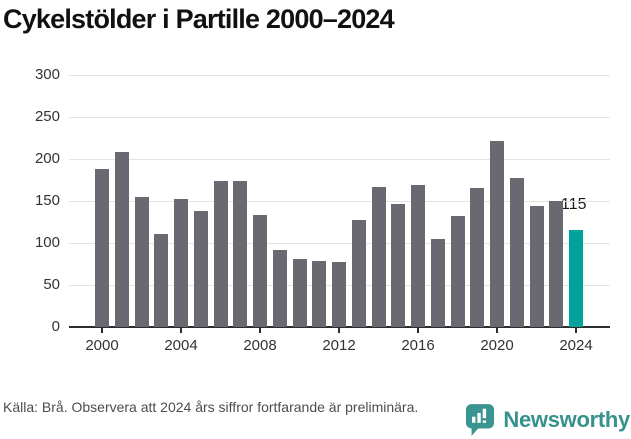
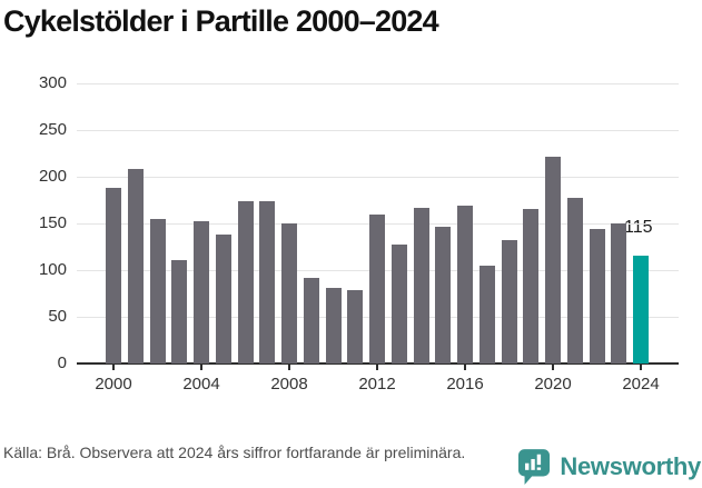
2008: 130 -> 150
2012: 80 -> 160
